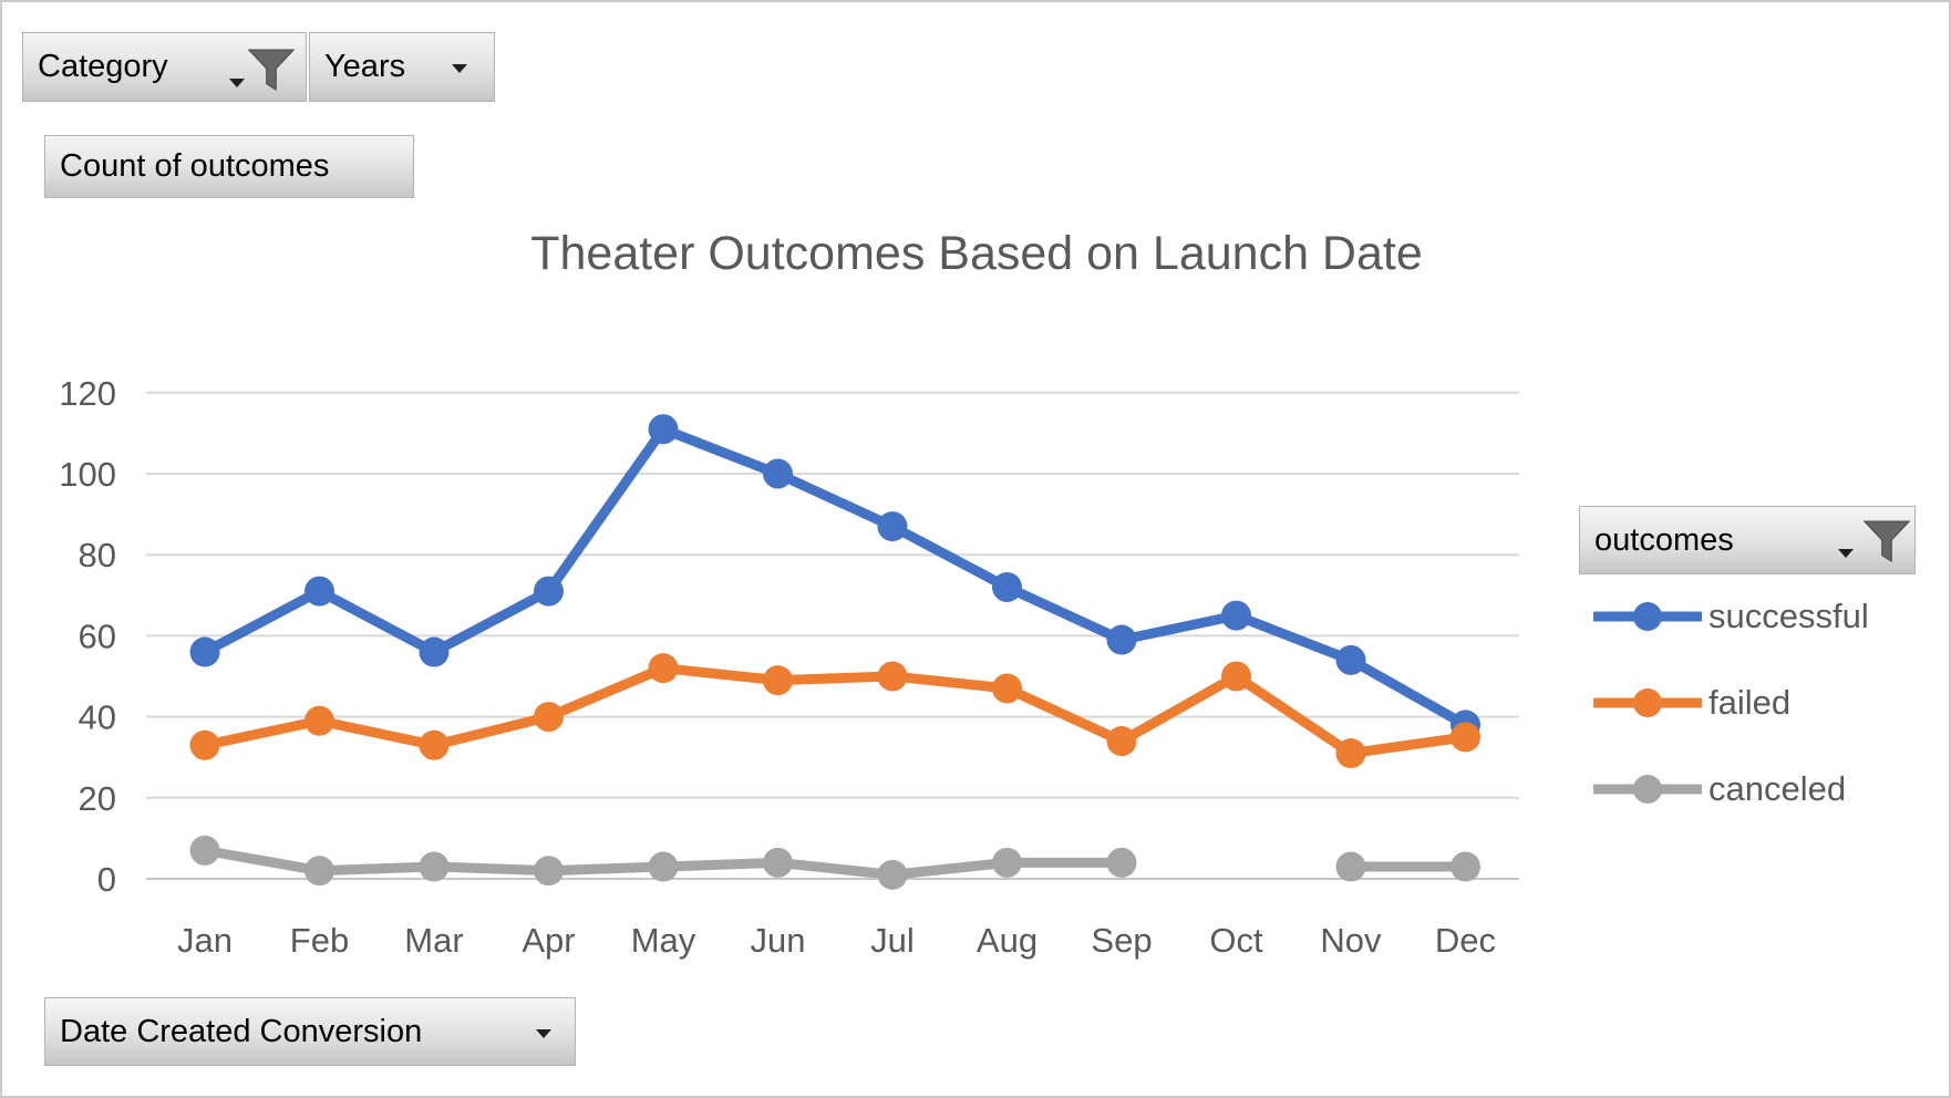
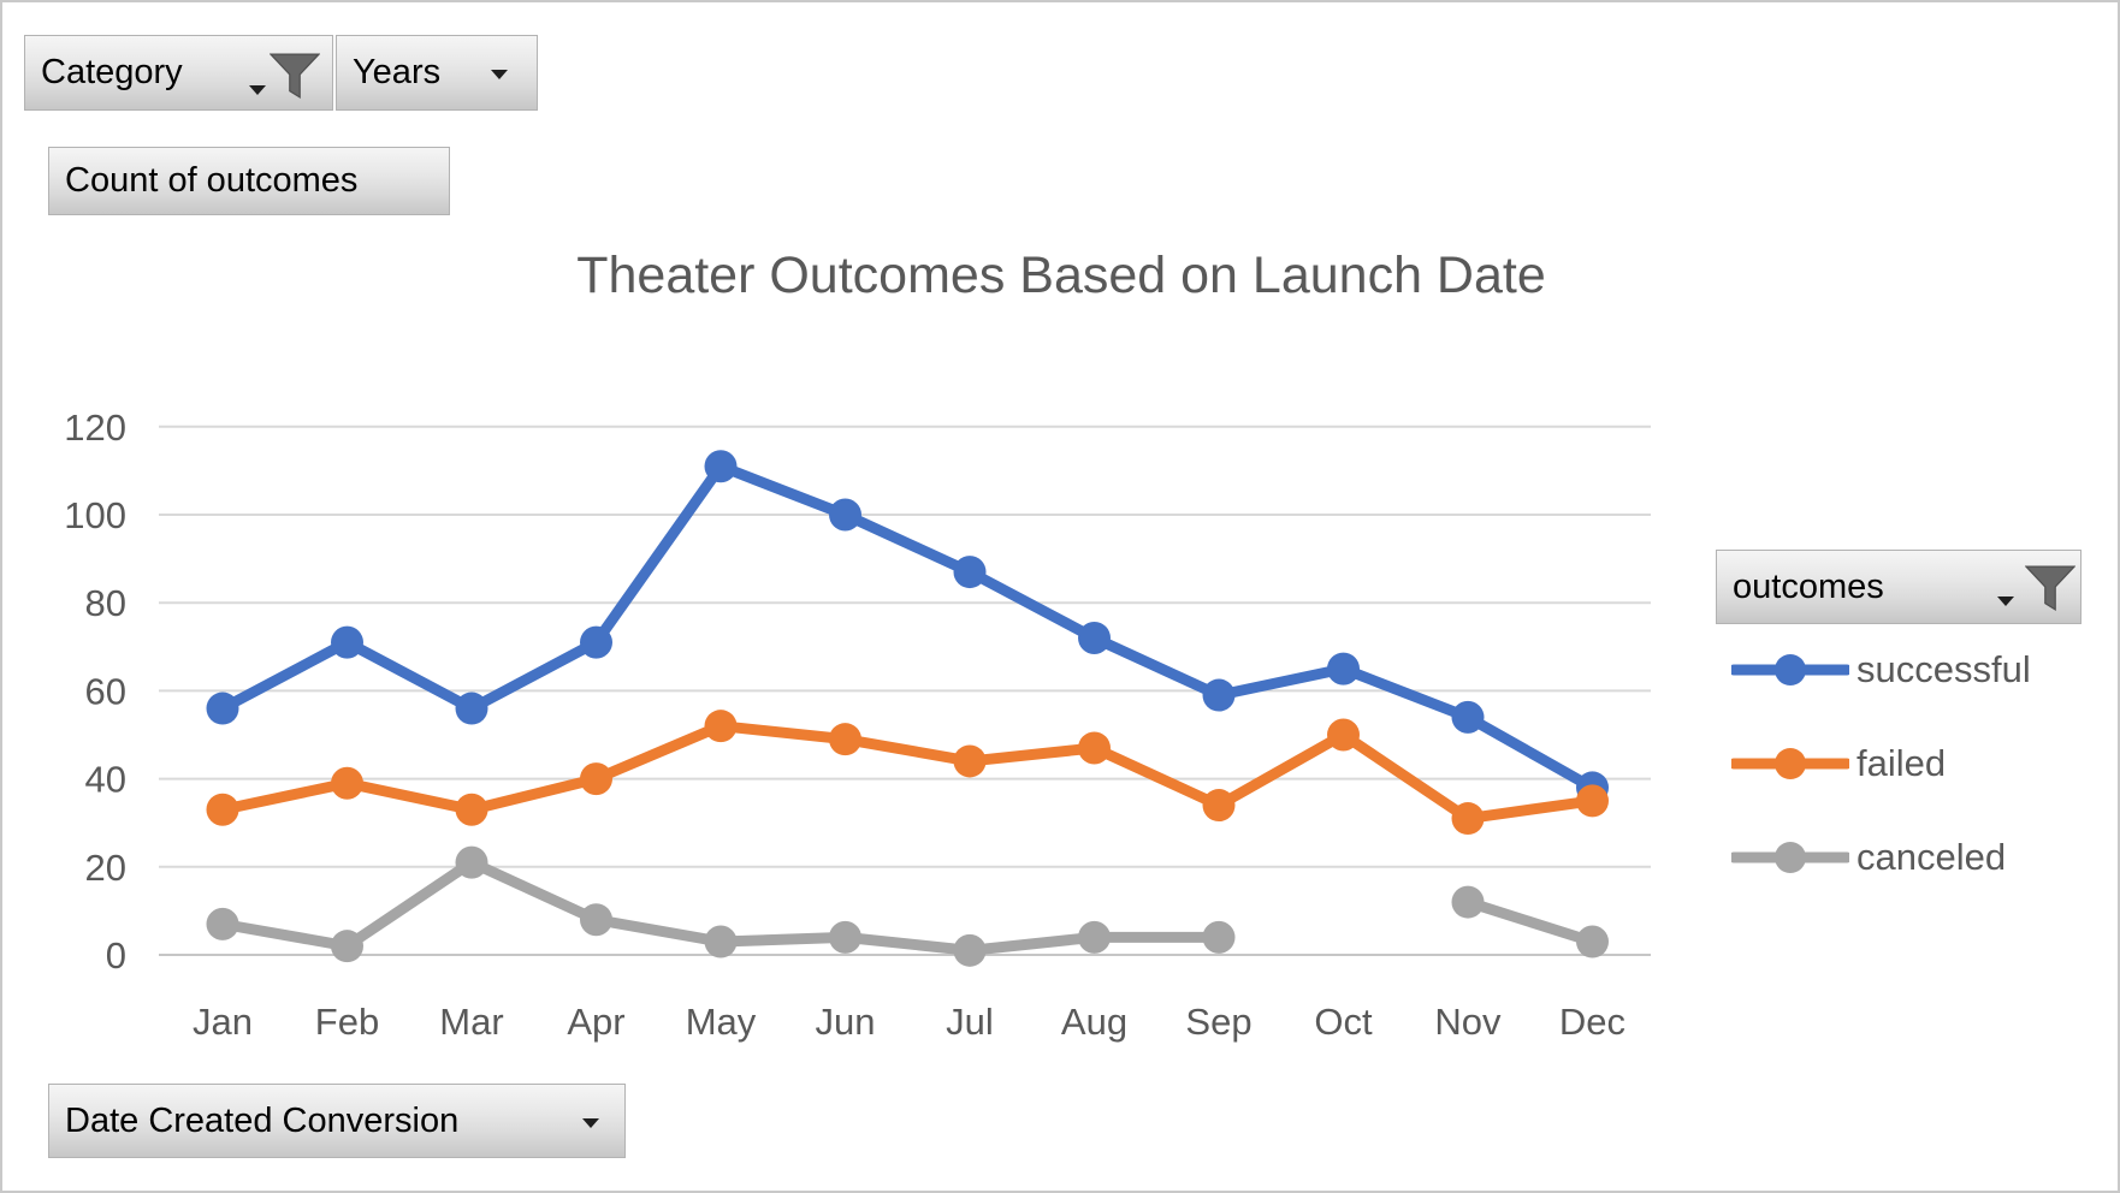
canceled/Mar: 3 -> 21
canceled/Apr: 2 -> 8
failed/Jul: 50 -> 44
canceled/Nov: 3 -> 12
